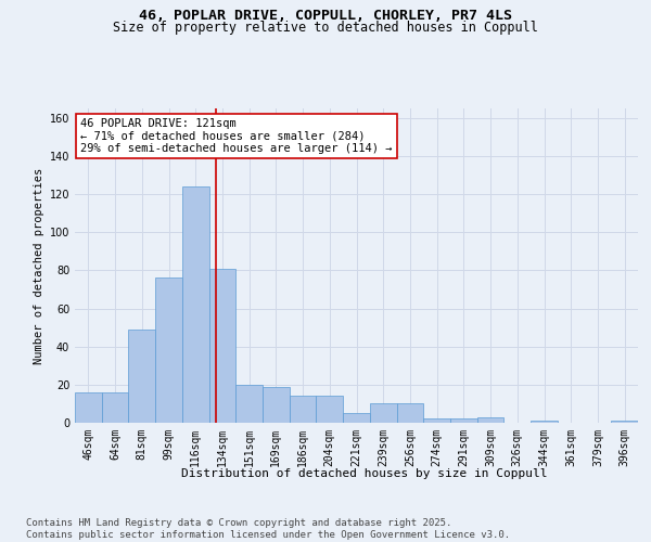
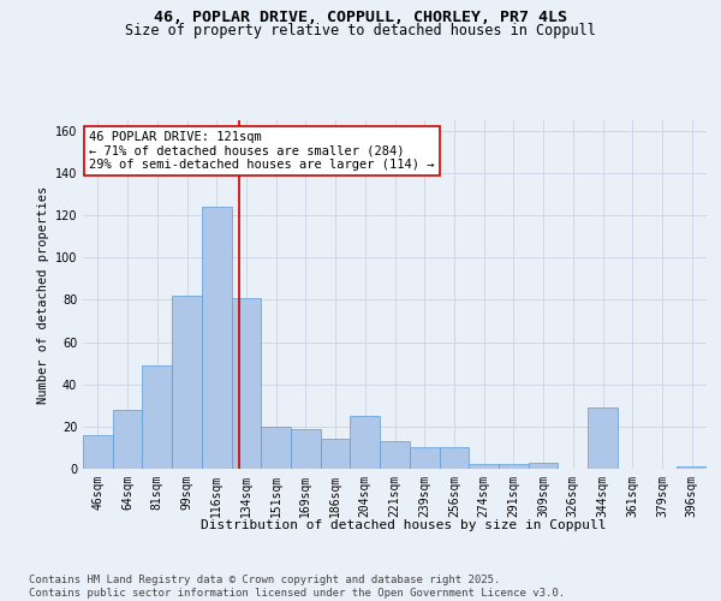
64sqm: 16 -> 28
99sqm: 76 -> 82
204sqm: 14 -> 25
221sqm: 5 -> 13
344sqm: 1 -> 29
